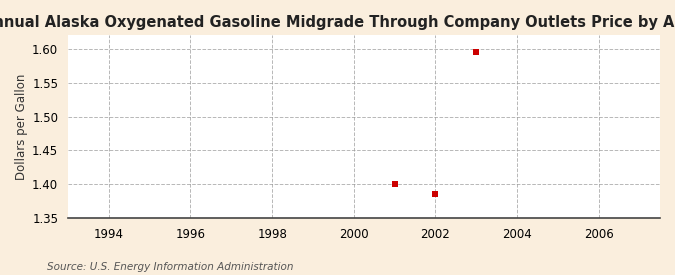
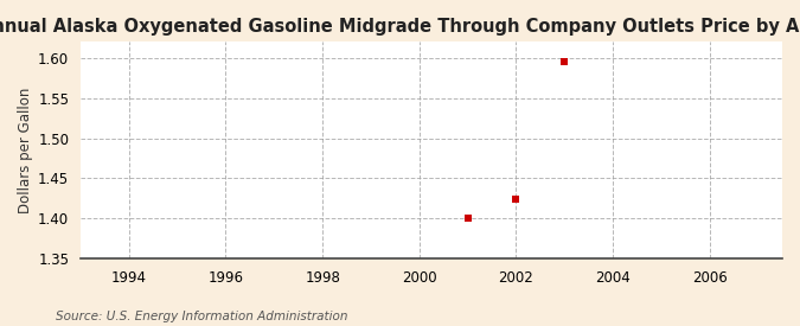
2002: 1.386 -> 1.424
